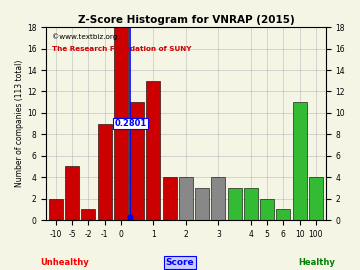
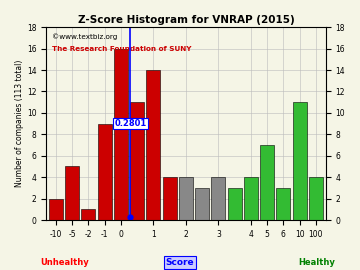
0: 18 -> 16
1: 13 -> 14
4: 3 -> 4
5: 2 -> 7
6: 1 -> 3
